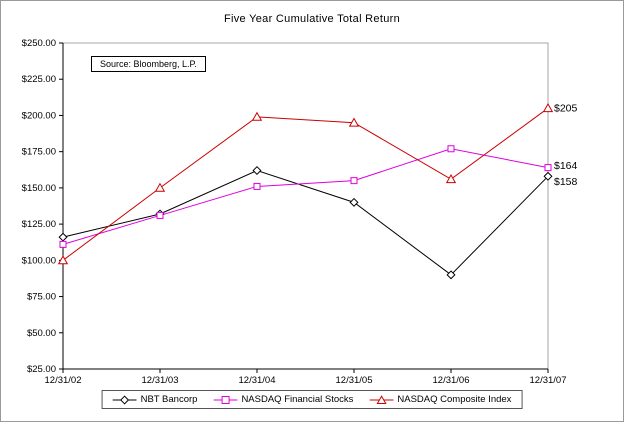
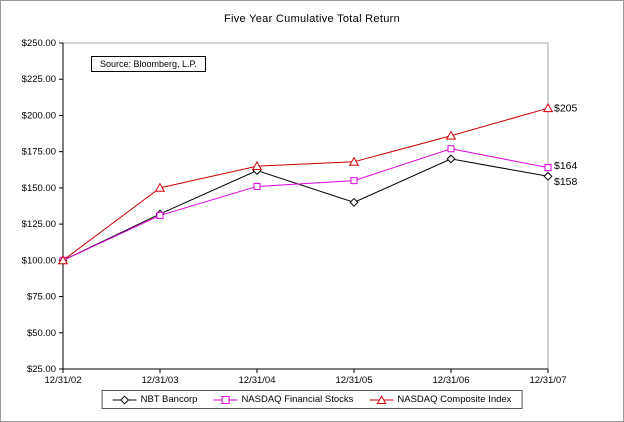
NBT Bancorp/12/31/02: $116 -> $100
NASDAQ Financial Stocks/12/31/02: $111 -> $100
NASDAQ Composite Index/12/31/04: $199 -> $165
NASDAQ Composite Index/12/31/05: $195 -> $168
NBT Bancorp/12/31/06: $90 -> $170
NASDAQ Composite Index/12/31/06: $156 -> $186
